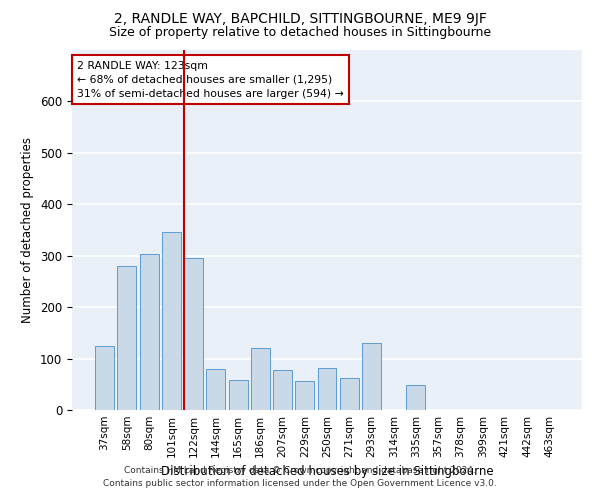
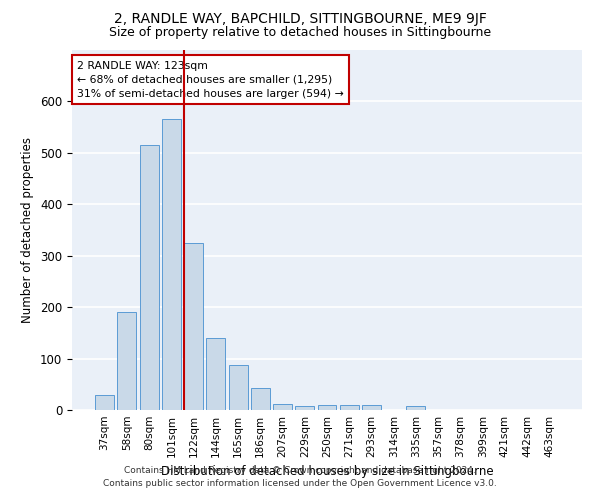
37sqm: 124 -> 30
58sqm: 280 -> 190
80sqm: 304 -> 515
101sqm: 346 -> 565
122sqm: 296 -> 325
144sqm: 80 -> 140
165sqm: 58 -> 88
186sqm: 120 -> 42
207sqm: 78 -> 12
229sqm: 56 -> 8
250sqm: 82 -> 10
271sqm: 62 -> 10
293sqm: 130 -> 10
335sqm: 48 -> 8
